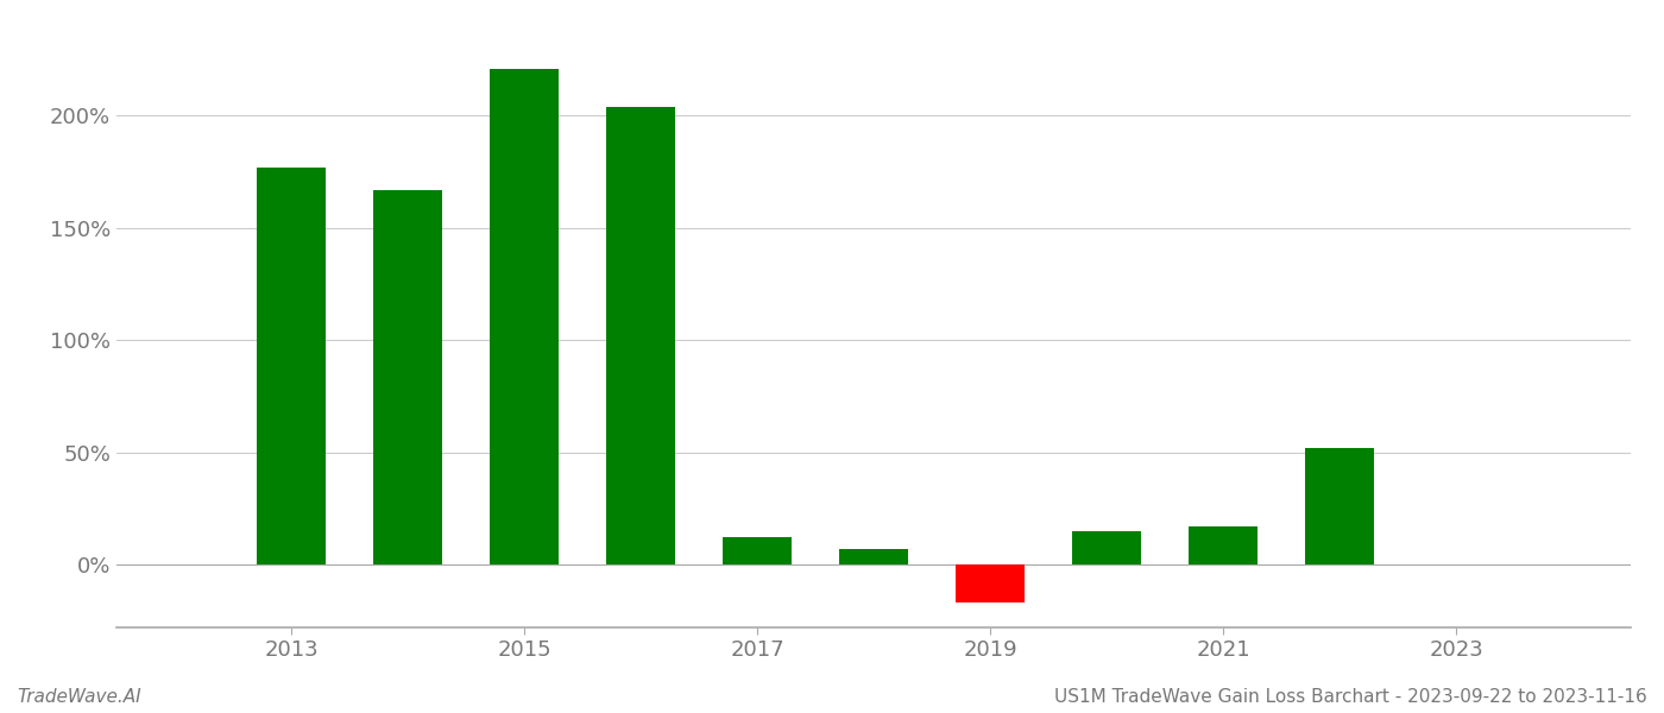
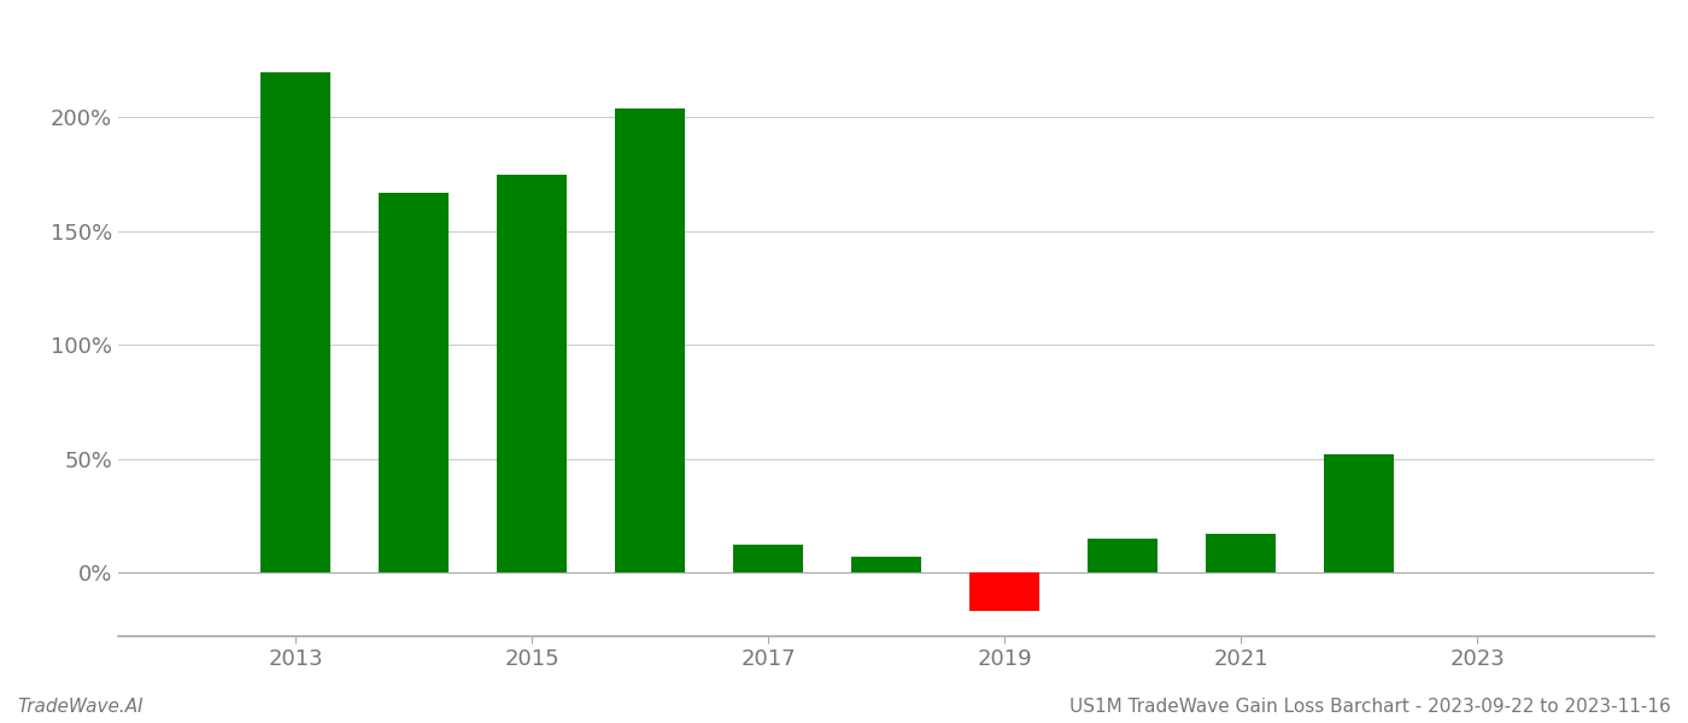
2013: 177% -> 220%
2015: 221% -> 175%
